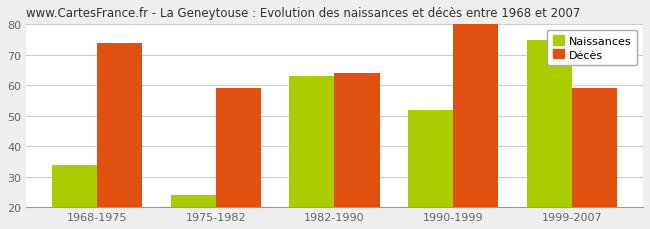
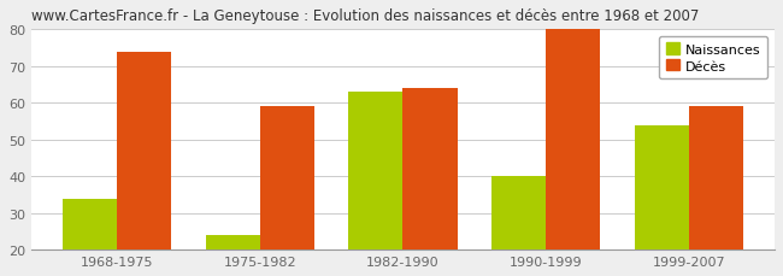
Naissances/1990-1999: 52 -> 40
Naissances/1999-2007: 75 -> 54
